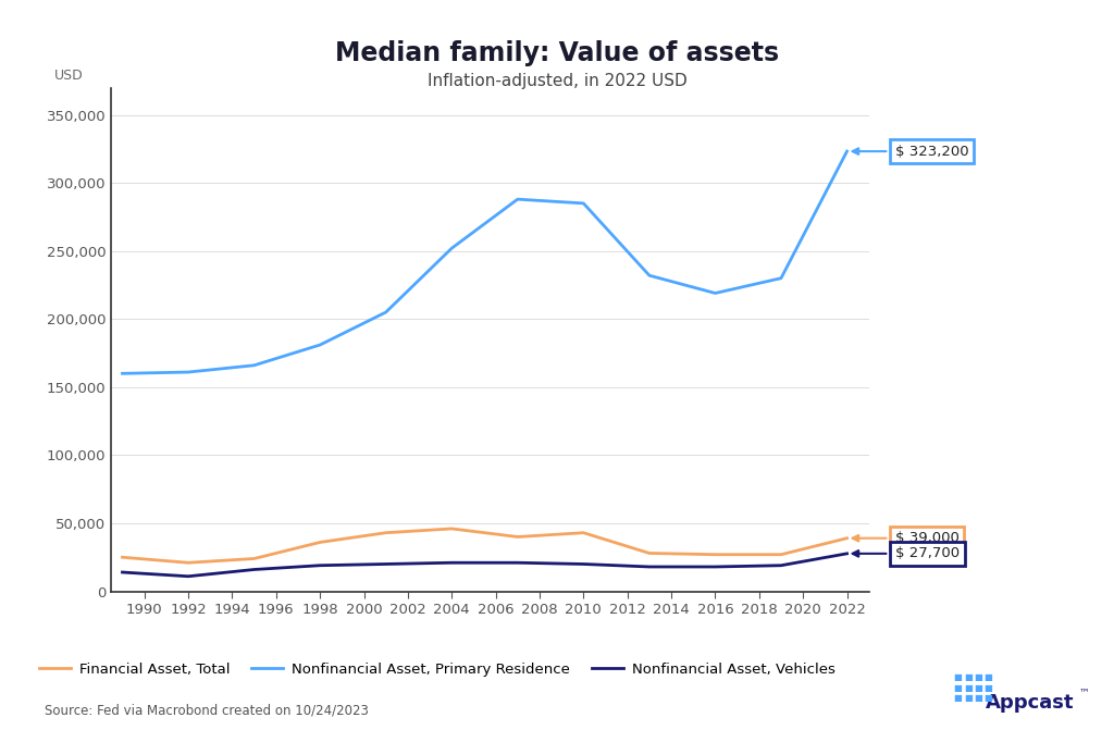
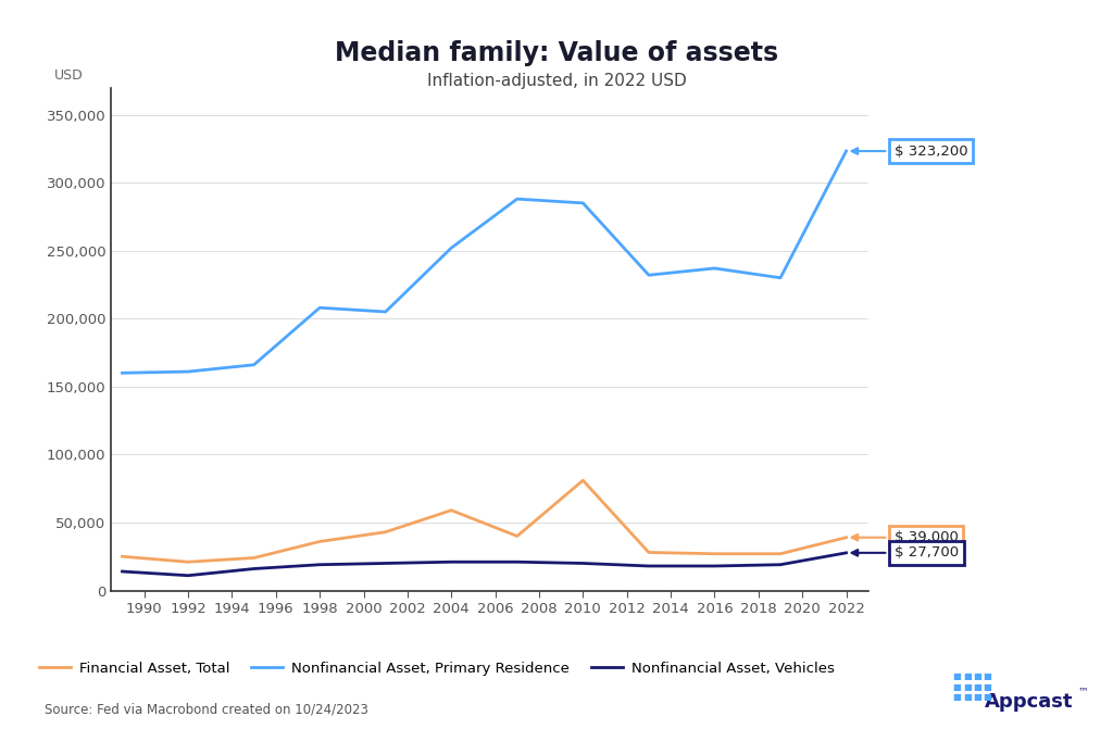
Nonfinancial Asset, Primary Residence/1998: 181,000 -> 208,000
Financial Asset, Total/2004: 46,000 -> 59,000
Financial Asset, Total/2010: 43,000 -> 81,000
Nonfinancial Asset, Primary Residence/2016: 219,000 -> 237,000
